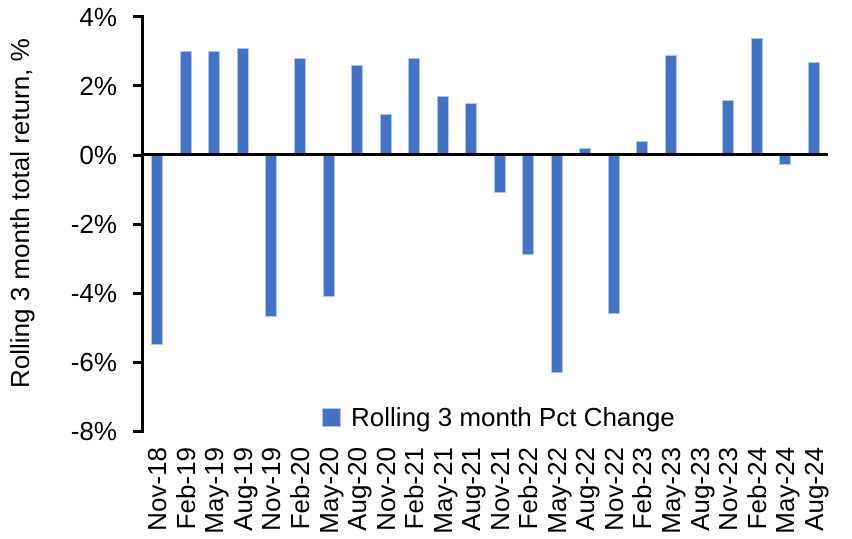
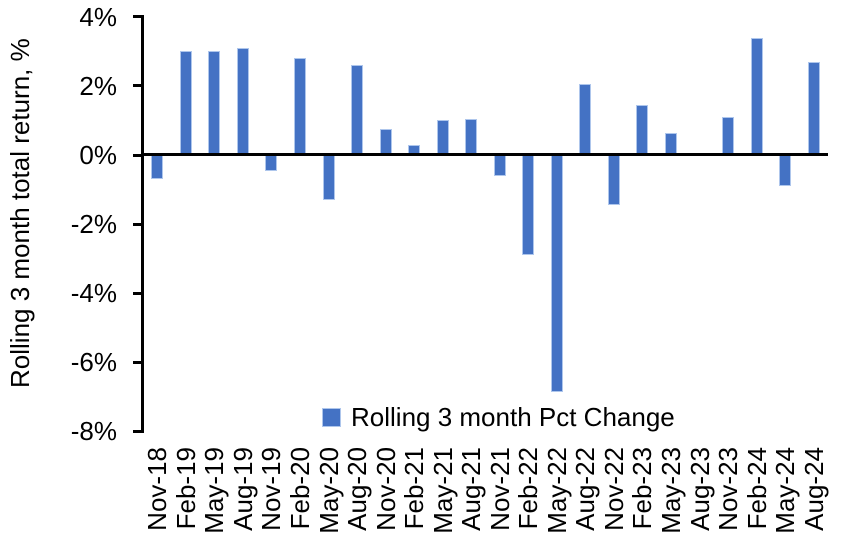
Nov-18: -5.5% -> -0.7%
Nov-19: -4.7% -> -0.5%
May-20: -4.1% -> -1.3%
Nov-20: 1.2% -> 0.8%
Feb-21: 2.8% -> 0.3%
May-21: 1.7% -> 1.0%
Aug-21: 1.5% -> 1.1%
Nov-21: -1.1% -> -0.6%
May-22: -6.3% -> -6.8%
Aug-22: 0.2% -> 2.0%
Nov-22: -4.6% -> -1.4%
Feb-23: 0.4% -> 1.4%
May-23: 2.9% -> 0.7%
Nov-23: 1.6% -> 1.1%
May-24: -0.3% -> -0.9%
